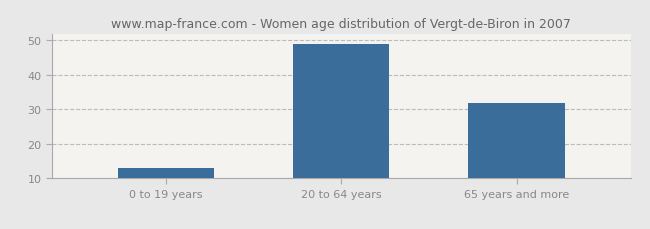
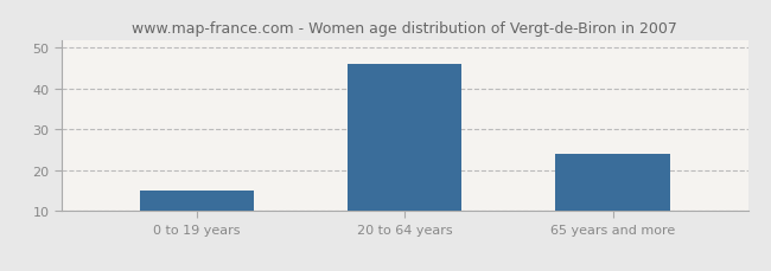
0 to 19 years: 13 -> 15
20 to 64 years: 49 -> 46
65 years and more: 32 -> 24
